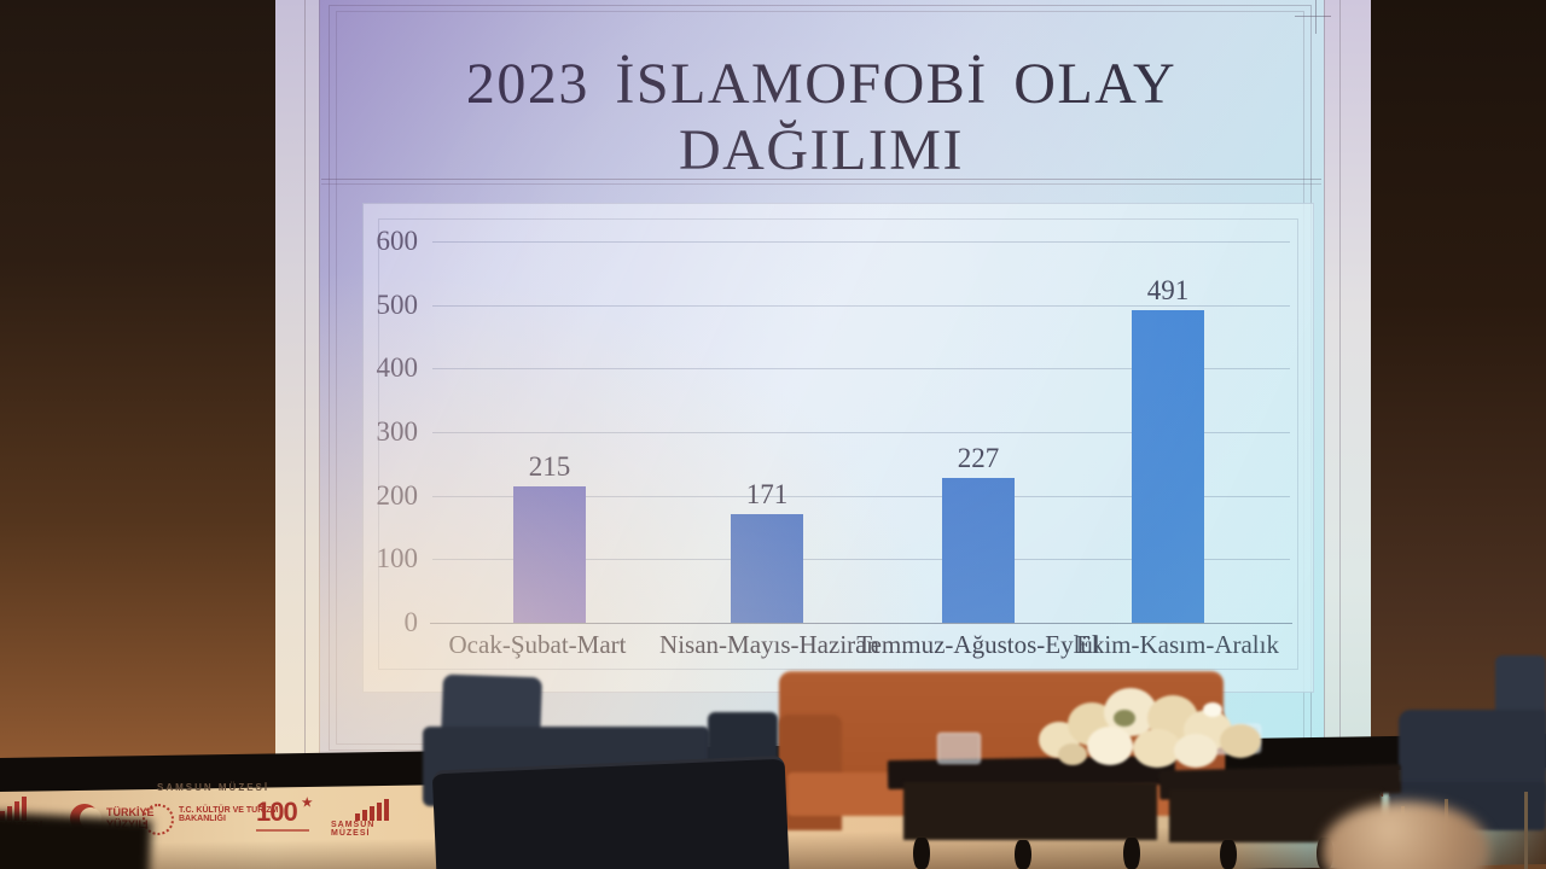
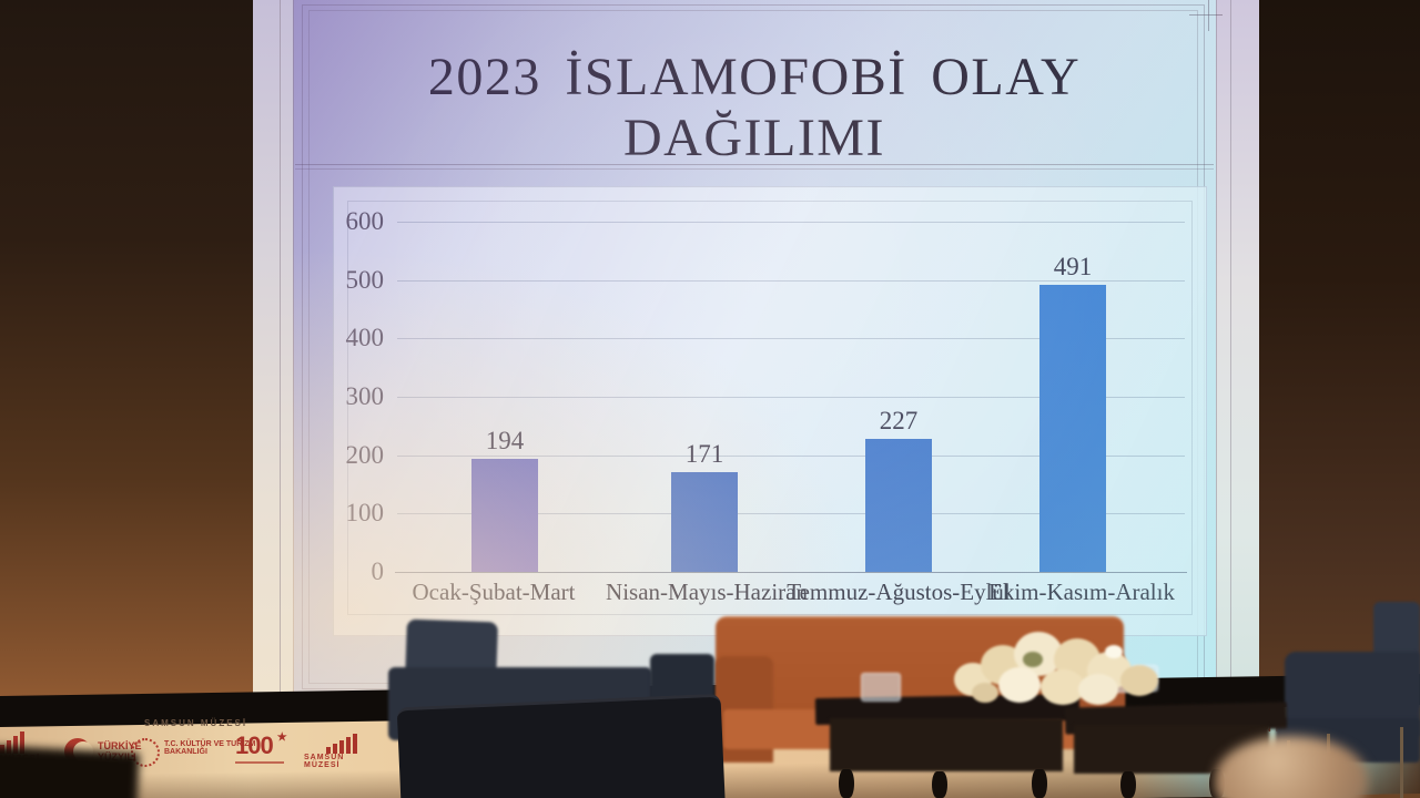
Ocak-Şubat-Mart: 215 -> 194
